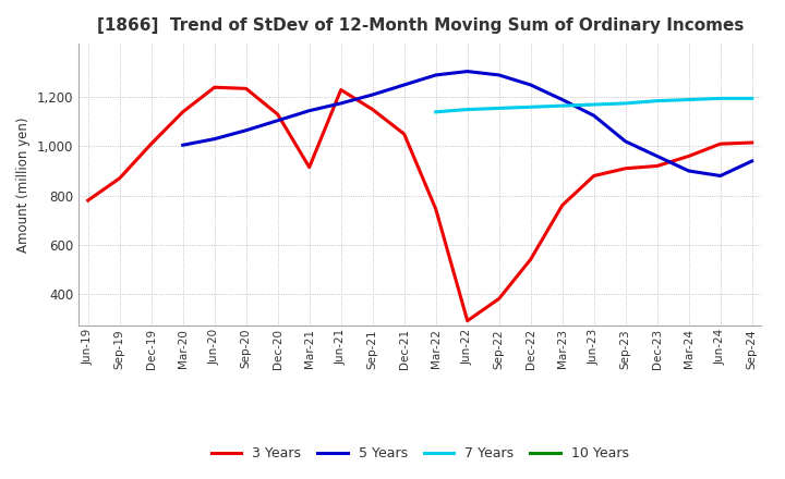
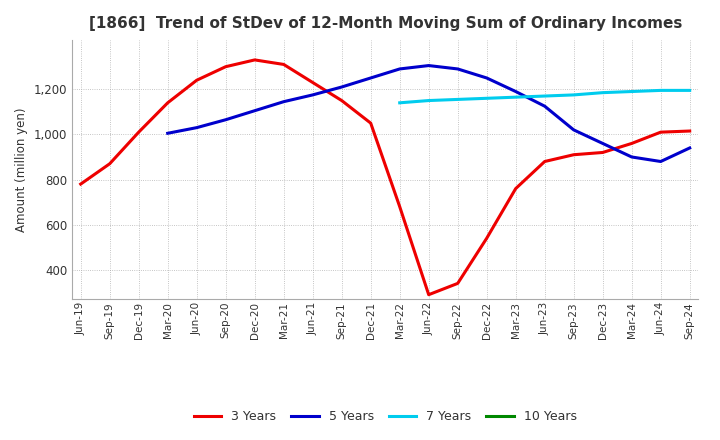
3 Years/Sep-20: 1,235 -> 1,300
3 Years/Dec-20: 1,130 -> 1,330
3 Years/Mar-21: 915 -> 1,310
3 Years/Mar-22: 745 -> 680
3 Years/Sep-22: 380 -> 340
